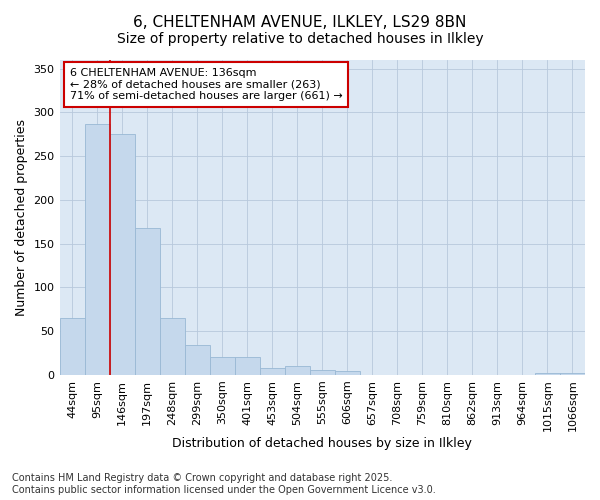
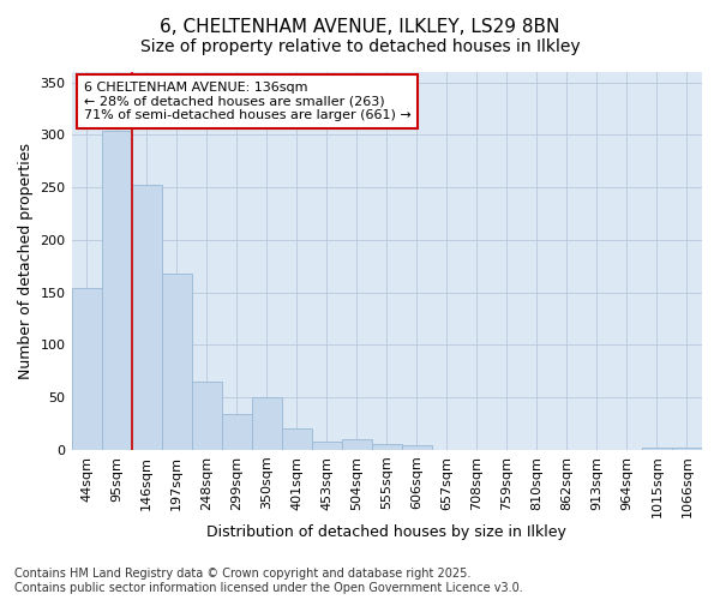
44sqm: 65 -> 154
95sqm: 287 -> 304
146sqm: 275 -> 252
350sqm: 20 -> 50
